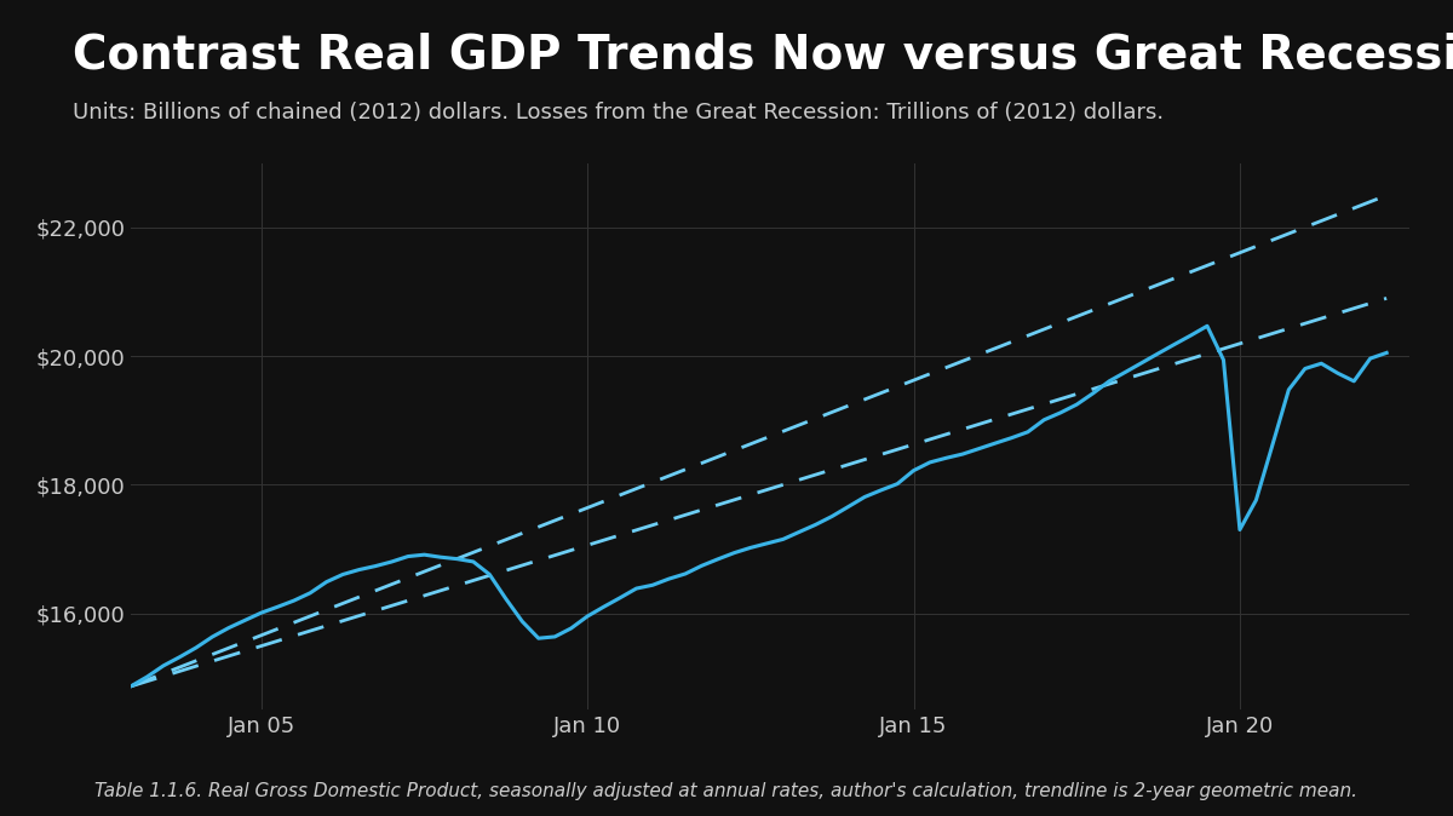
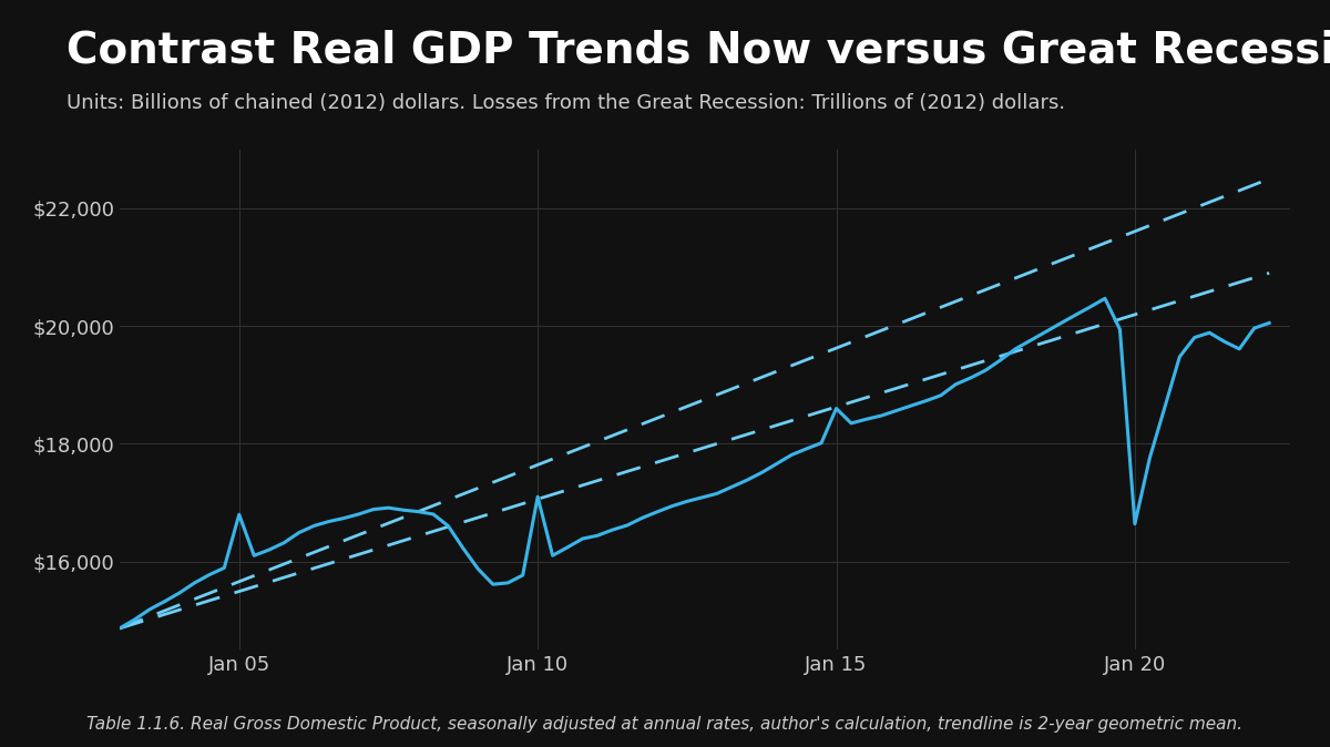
Jan 05: $16,010 -> $16,800
Jan 10: $15,960 -> $17,100
Jan 15: $18,220 -> $18,600
Jan 20: $17,300 -> $16,640
